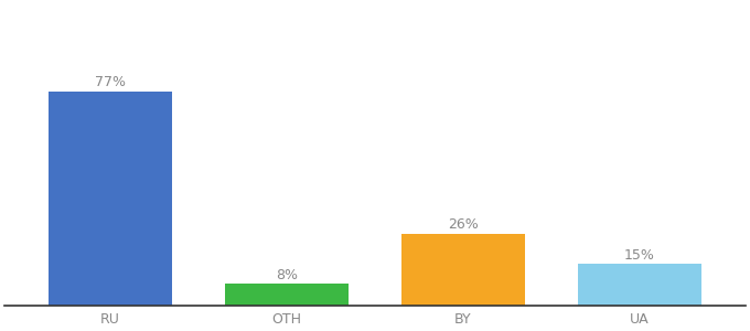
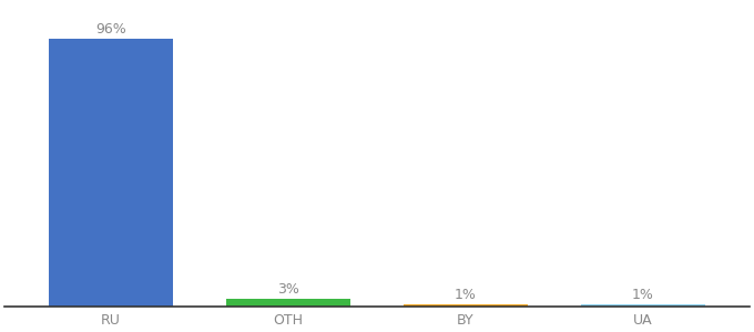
RU: 77% -> 96%
OTH: 8% -> 3%
BY: 26% -> 1%
UA: 15% -> 1%
